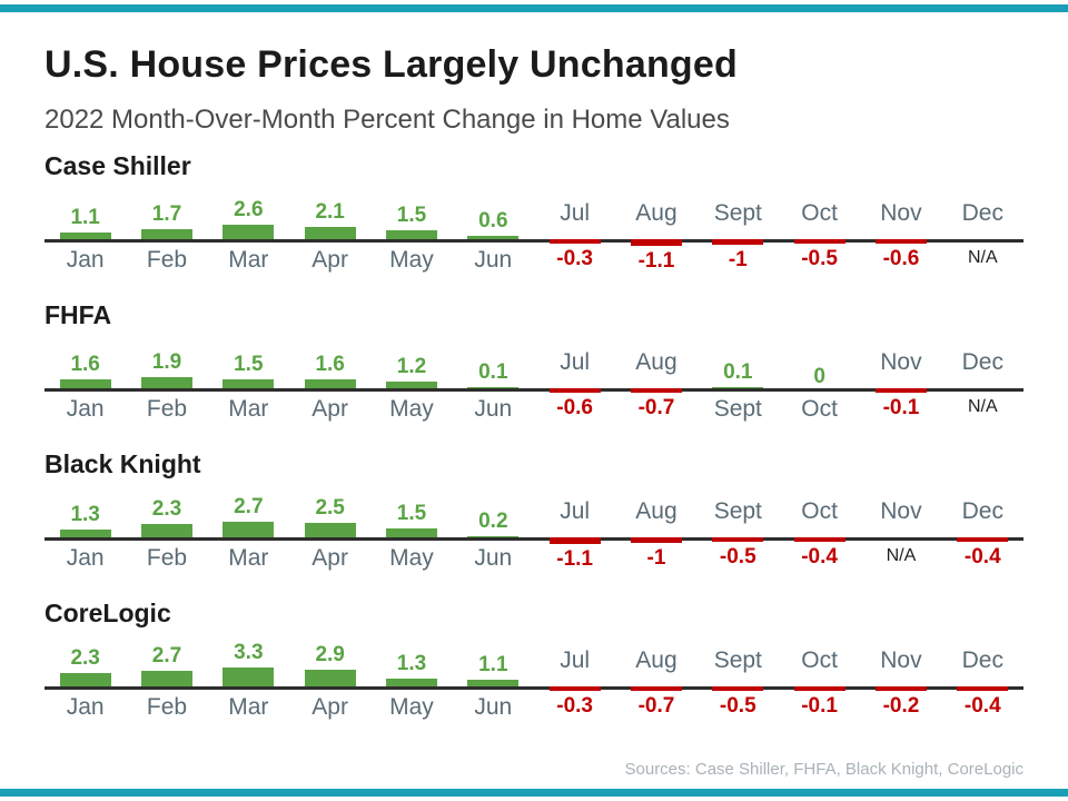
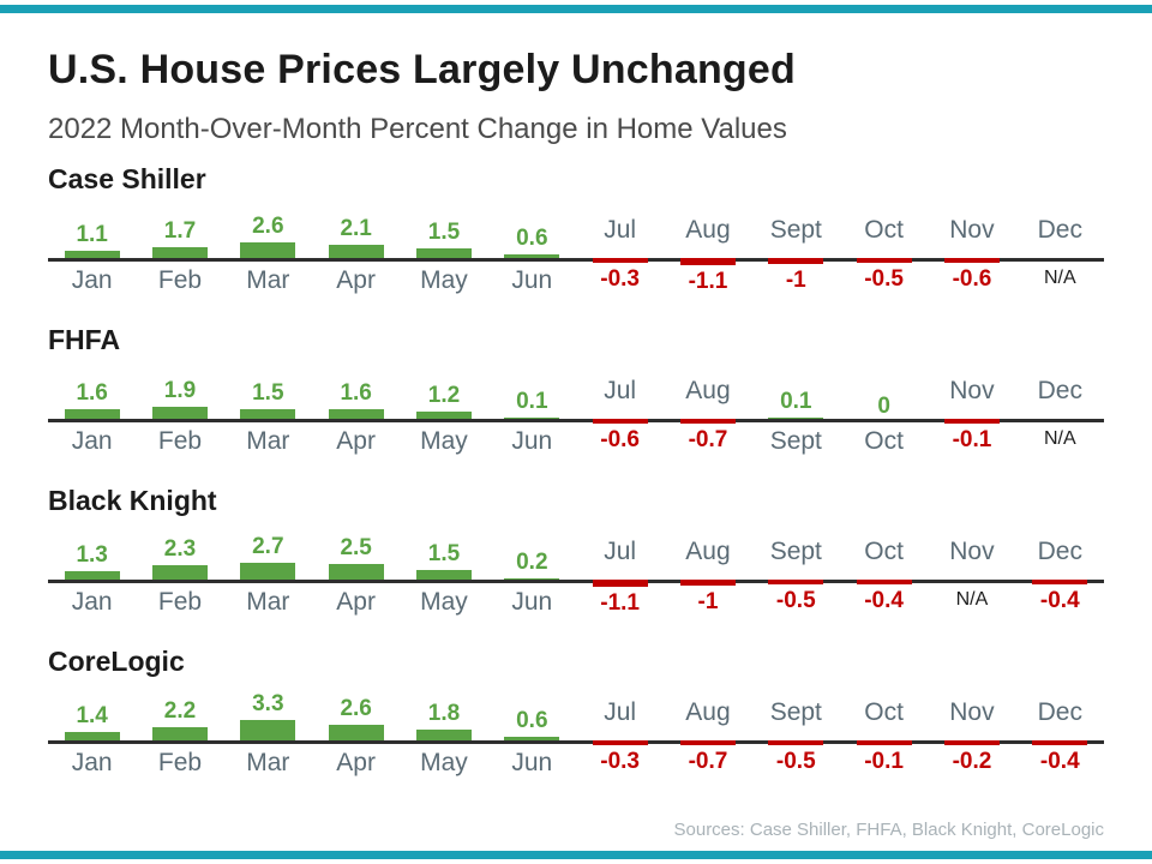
CoreLogic/Jan: 2.3 -> 1.4
CoreLogic/Feb: 2.7 -> 2.2
CoreLogic/Apr: 2.9 -> 2.6
CoreLogic/May: 1.3 -> 1.8
CoreLogic/Jun: 1.1 -> 0.6
